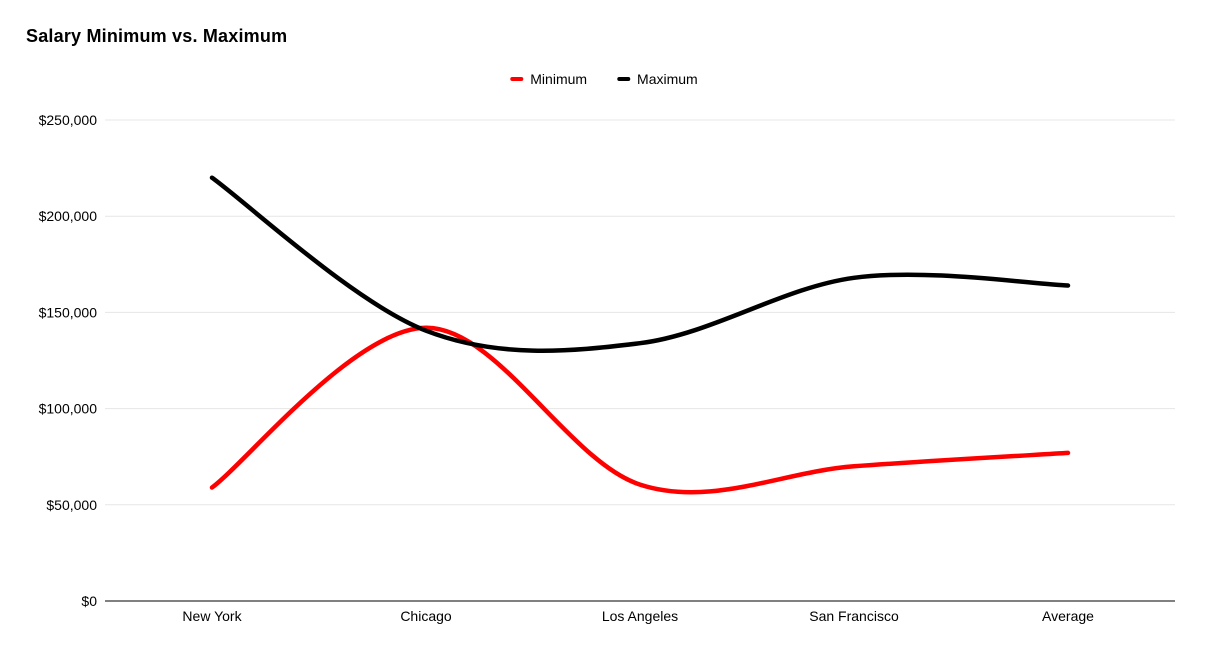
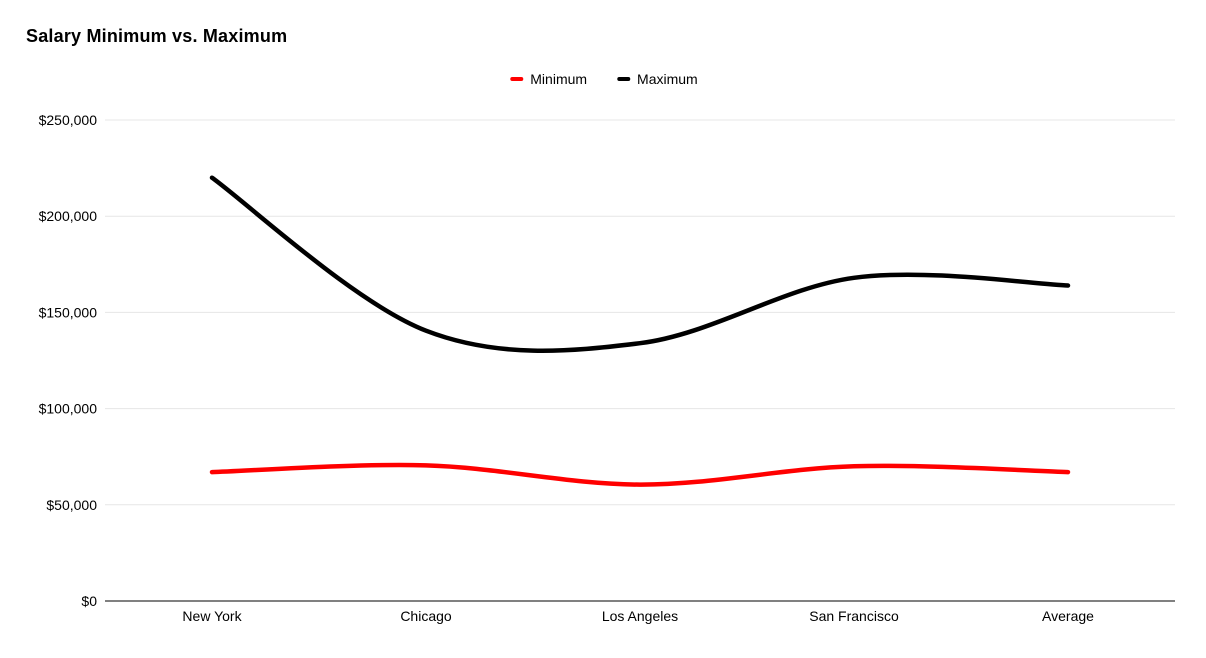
Minimum/New York: $59000 -> $67000
Minimum/Chicago: $142000 -> $70000
Minimum/Average: $77000 -> $67000
